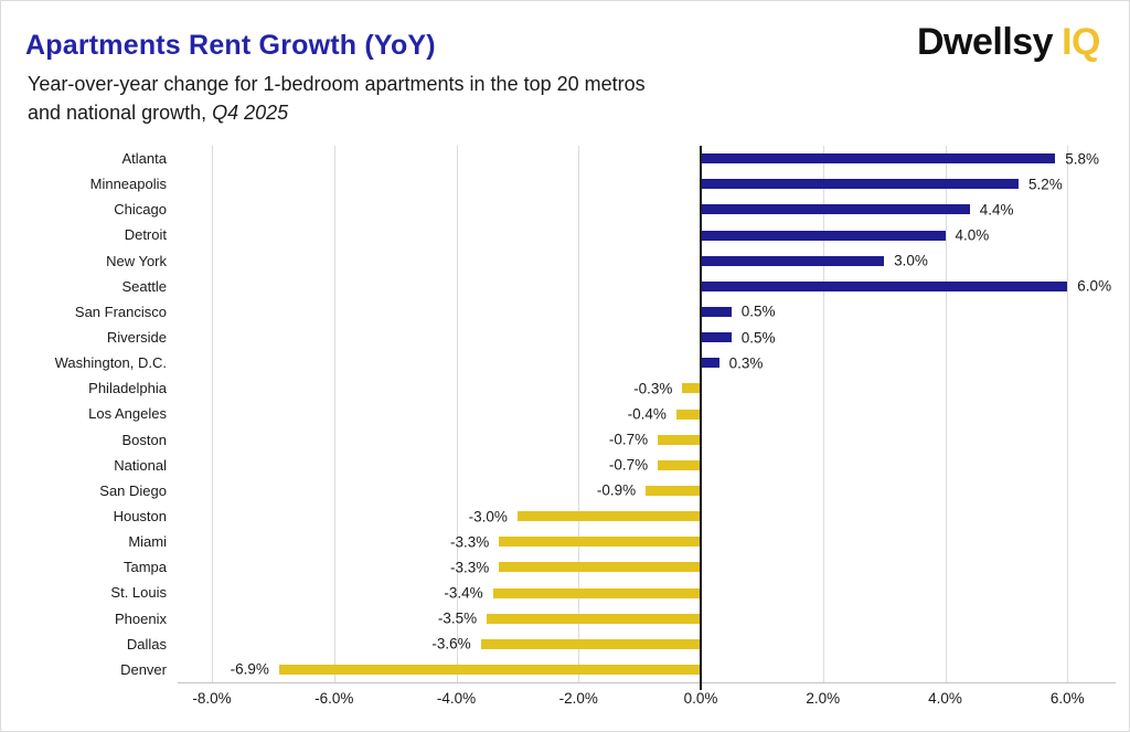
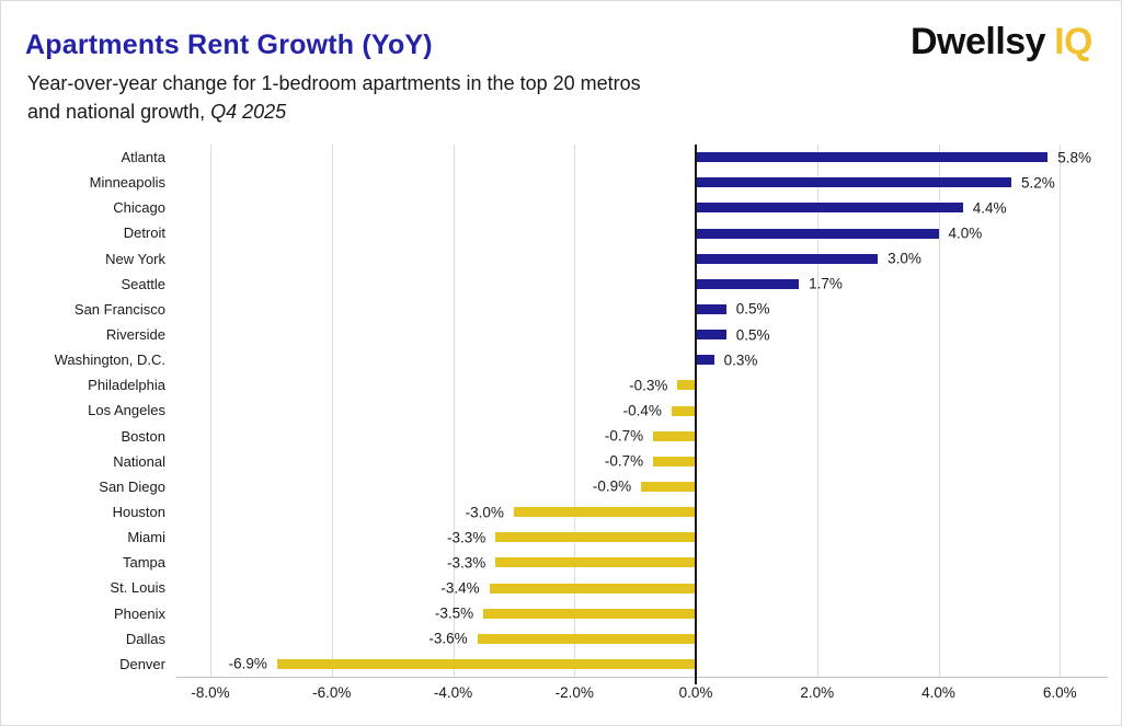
Seattle: 6.0% -> 1.7%
